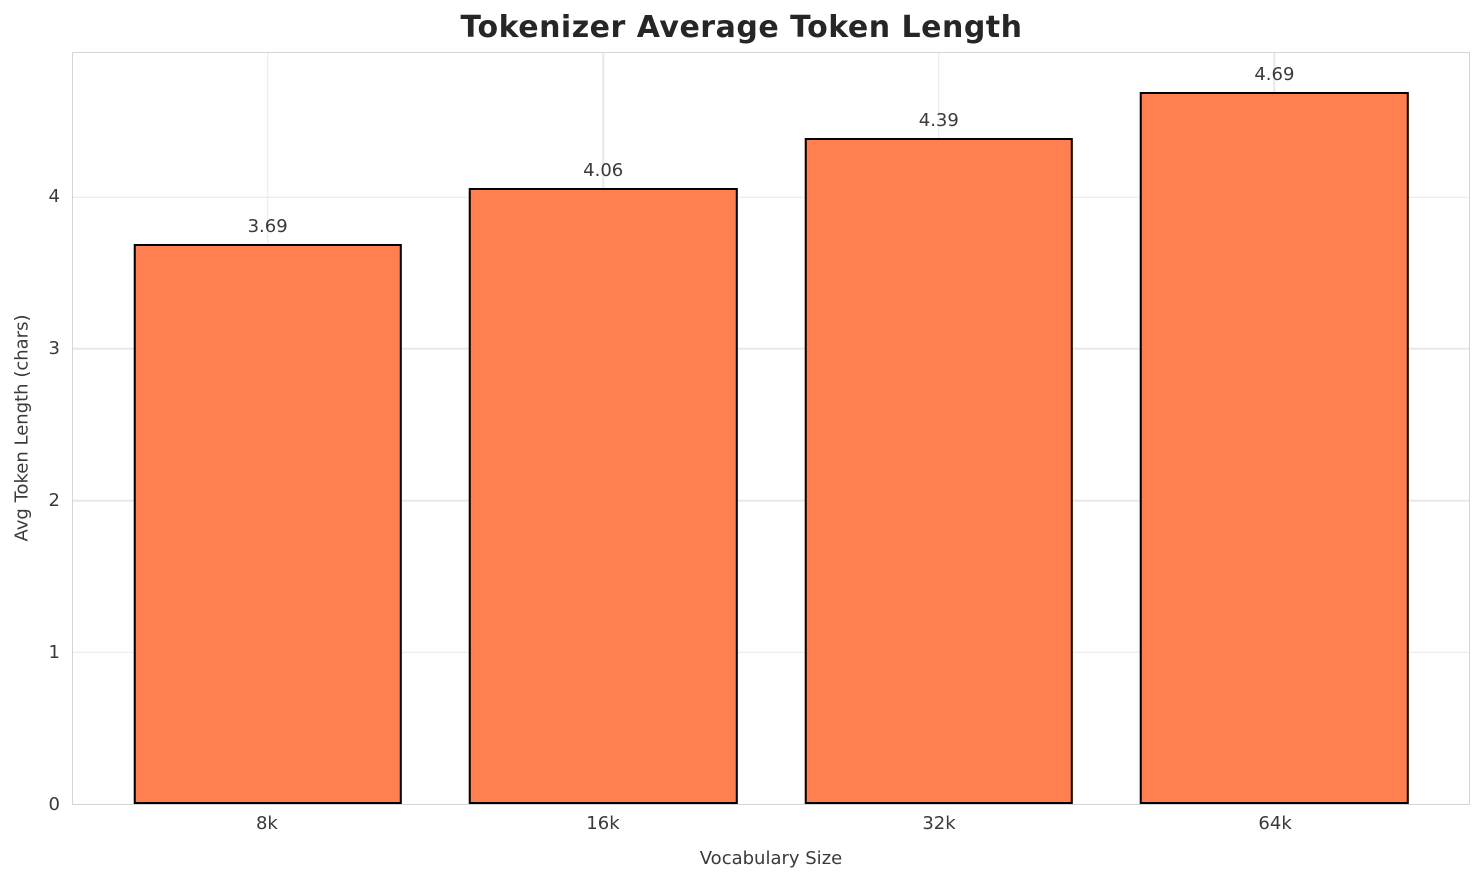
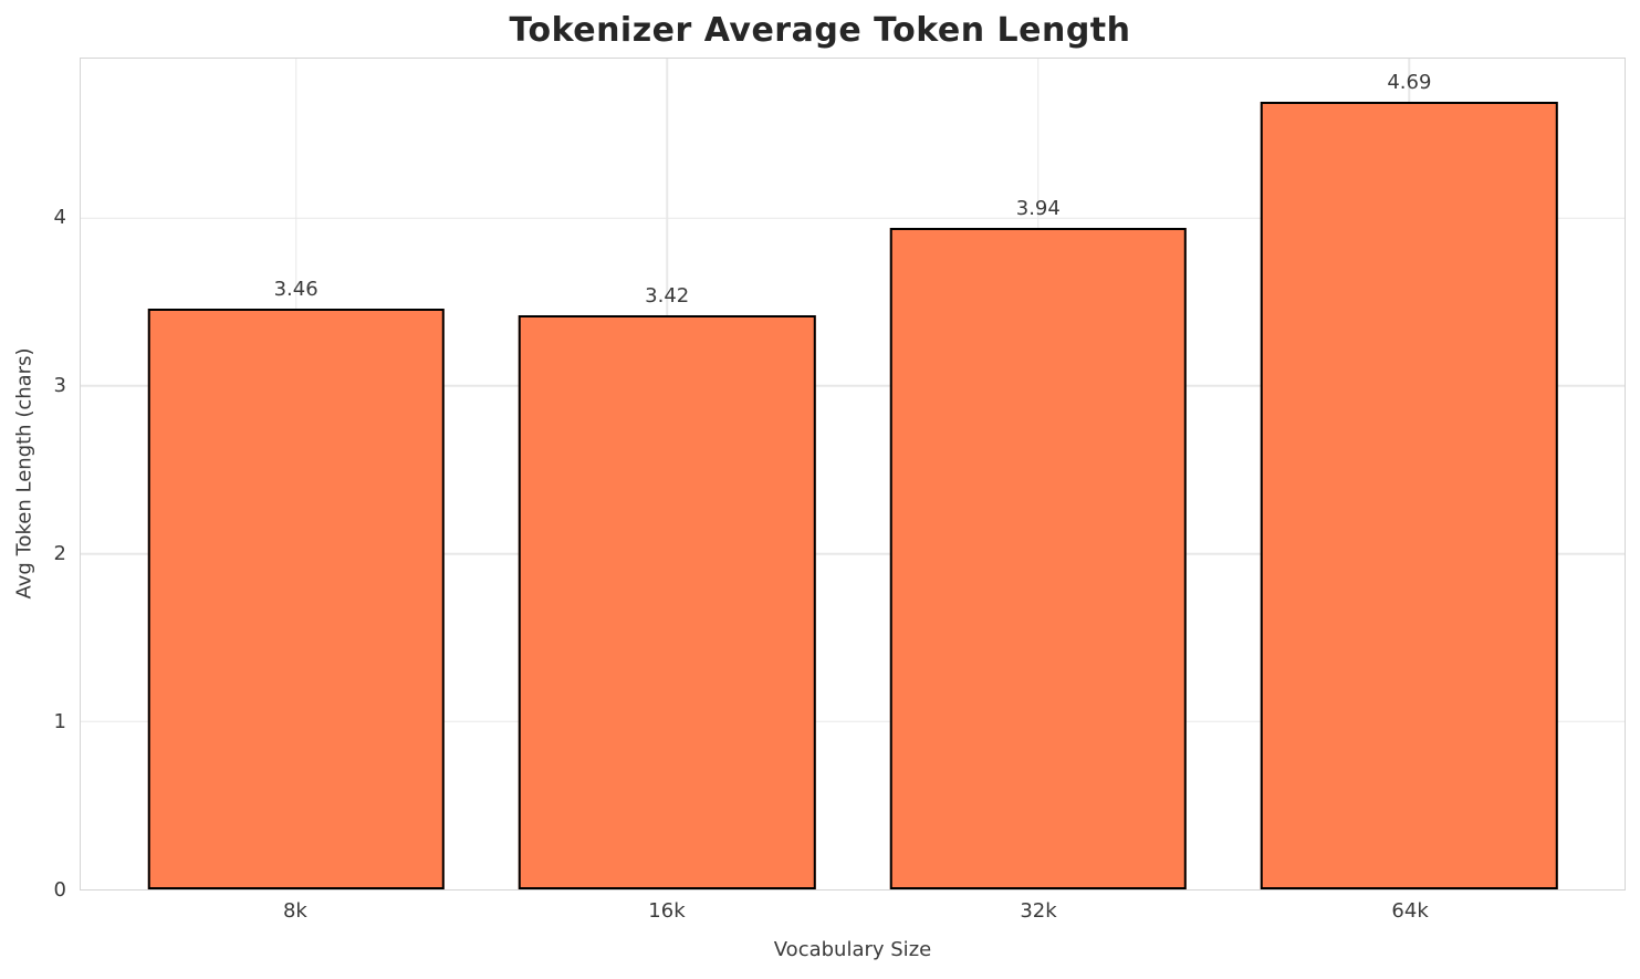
8k: 3.69 -> 3.46
16k: 4.06 -> 3.42
32k: 4.39 -> 3.94
